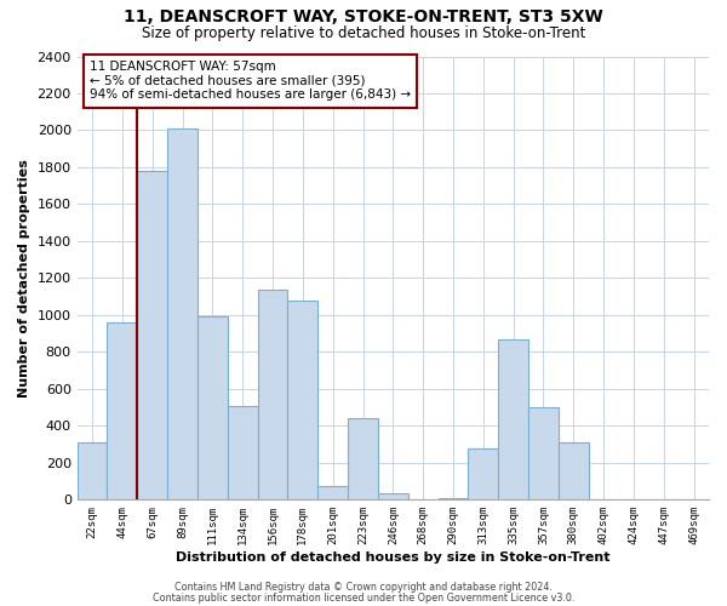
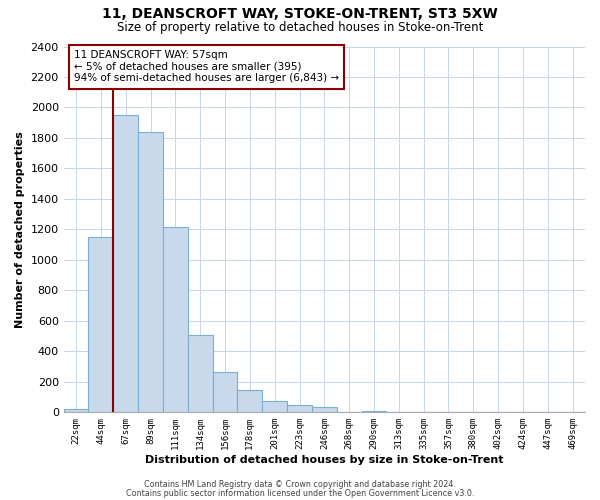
22sqm: 310 -> 20
44sqm: 960 -> 1150
67sqm: 1780 -> 1950
89sqm: 2010 -> 1840
111sqm: 990 -> 1220
156sqm: 1140 -> 260
178sqm: 1080 -> 150
223sqm: 440 -> 40
313sqm: 280 -> 0
335sqm: 870 -> 0
357sqm: 500 -> 0
380sqm: 310 -> 0
